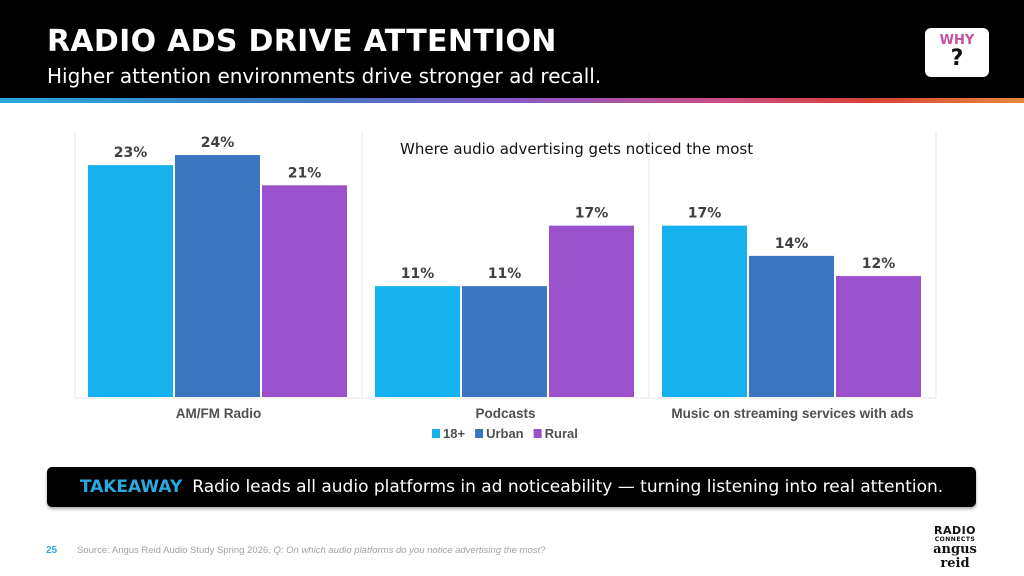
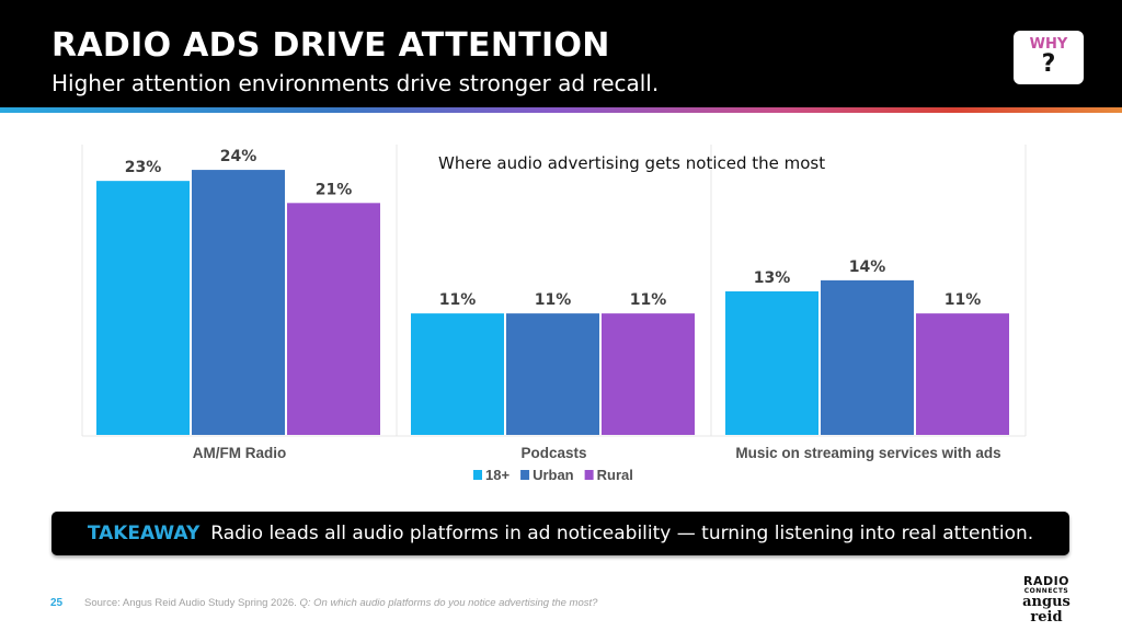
Rural/Podcasts: 17% -> 11%
18+/Music on streaming services with ads: 17% -> 13%
Rural/Music on streaming services with ads: 12% -> 11%
